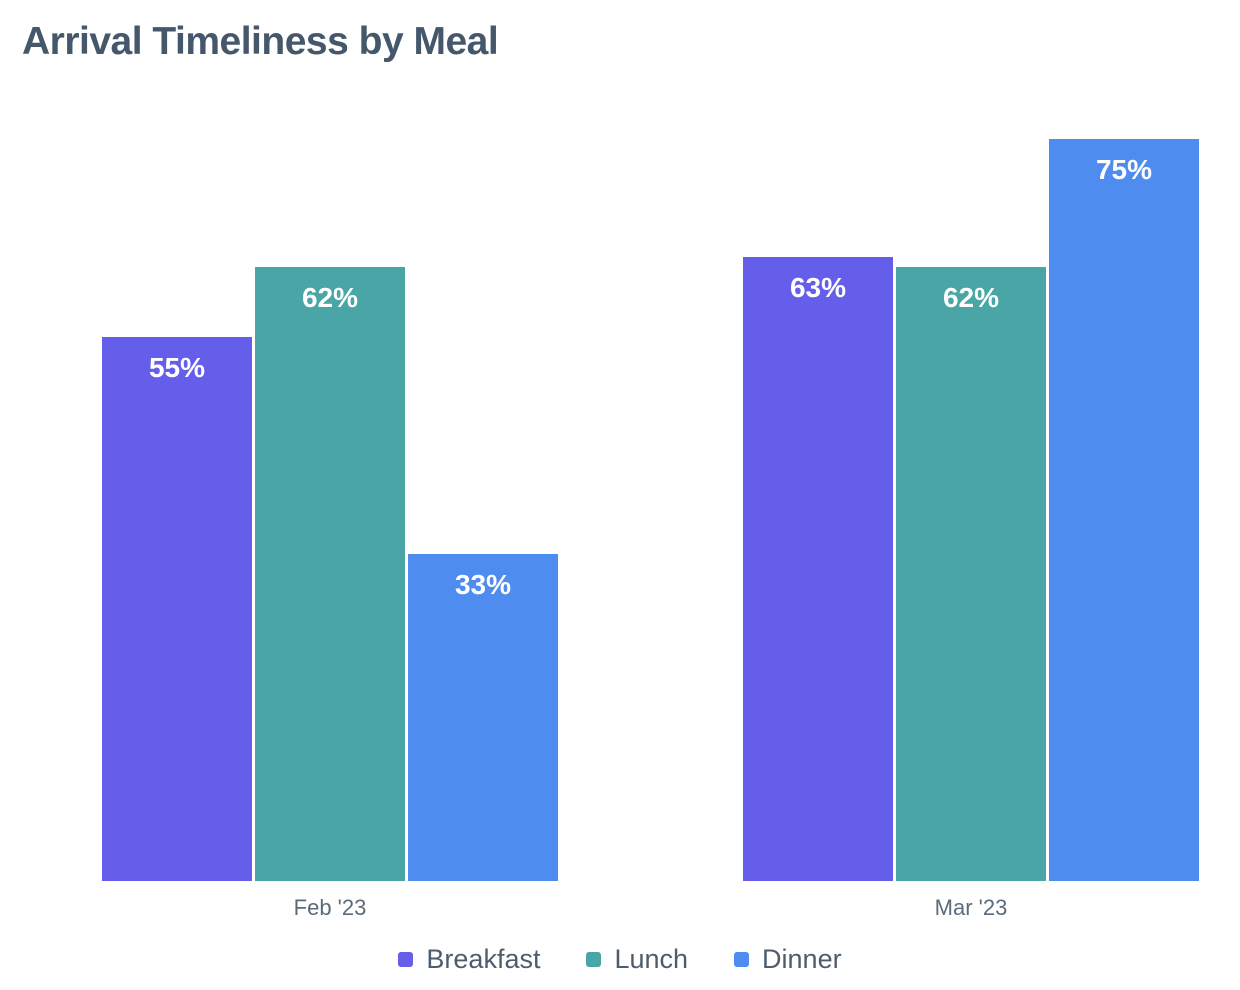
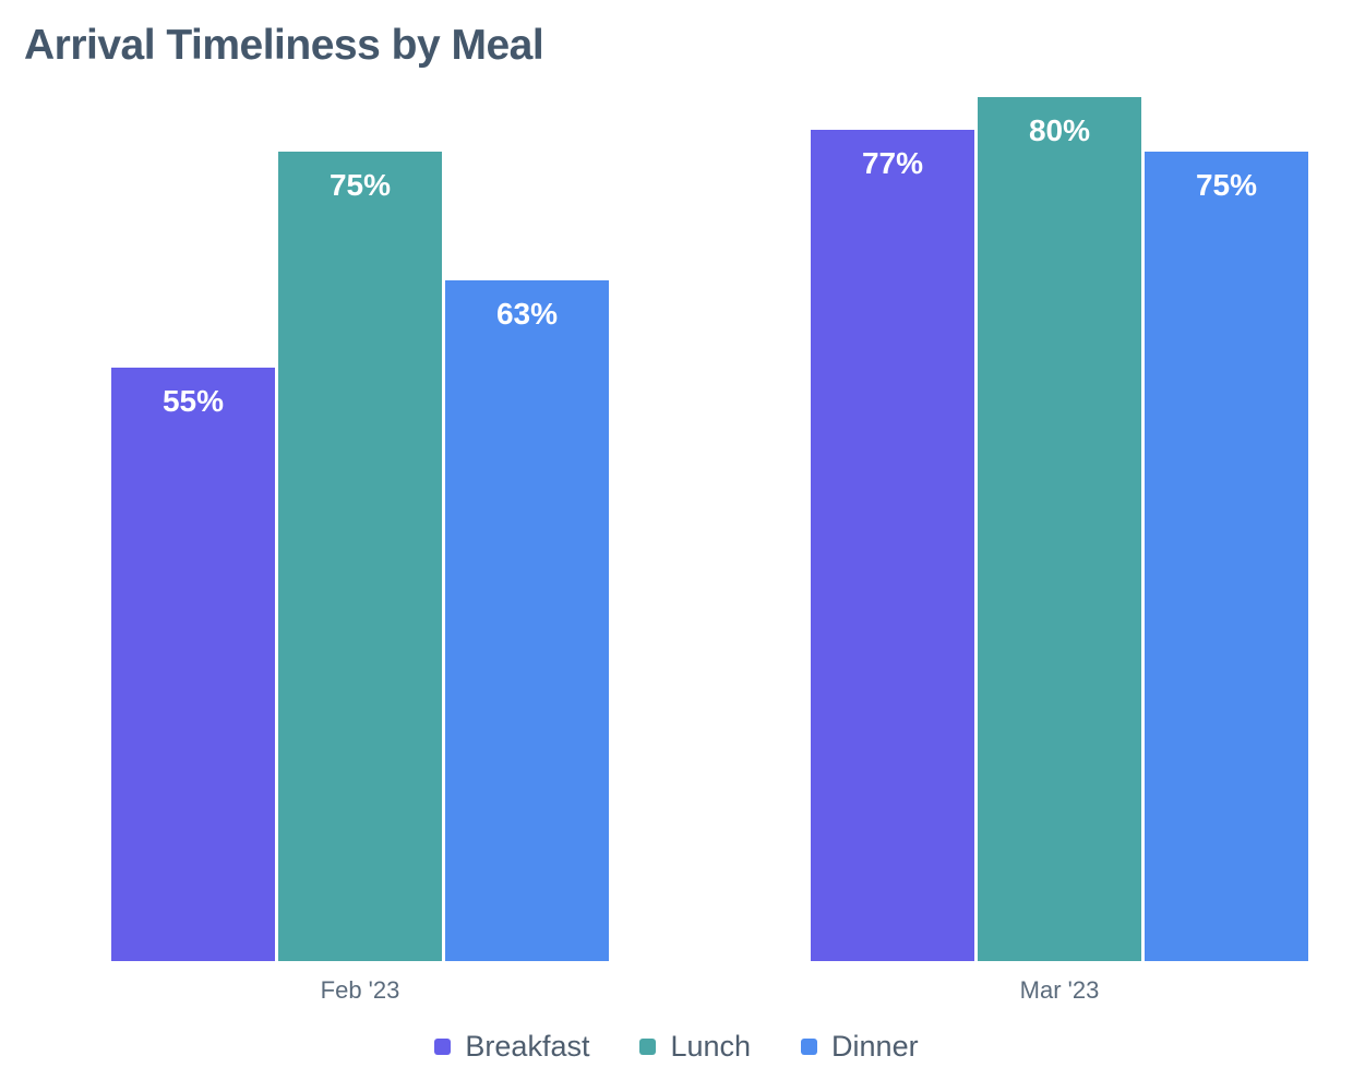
Lunch/Feb '23: 62% -> 75%
Dinner/Feb '23: 33% -> 63%
Breakfast/Mar '23: 63% -> 77%
Lunch/Mar '23: 62% -> 80%
